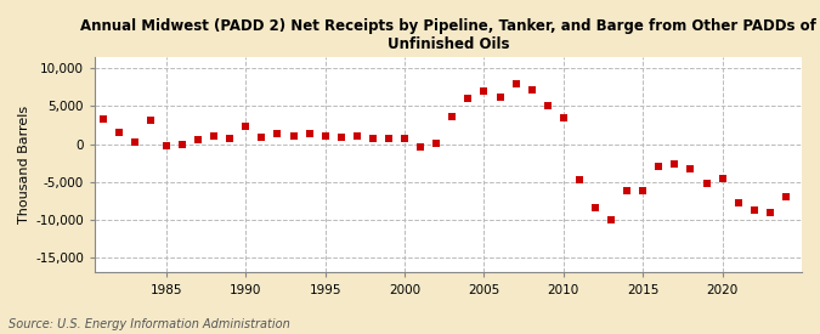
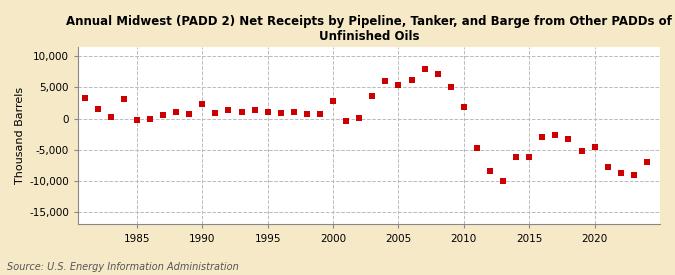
2000: 800 -> 2,800
2005: 7,000 -> 5,400
2010: 3,500 -> 1,800
